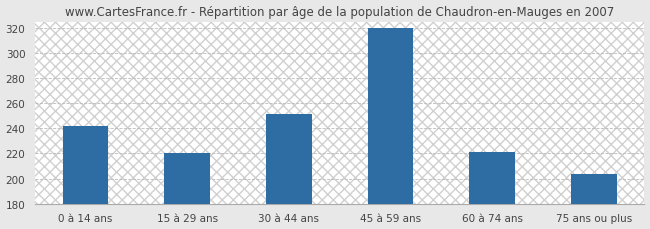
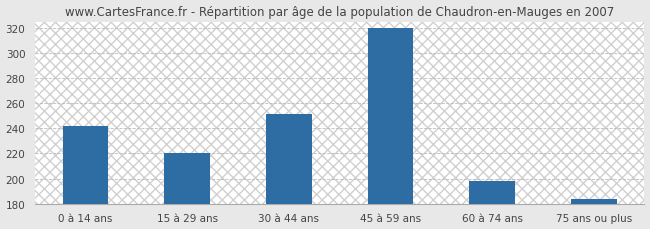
60 à 74 ans: 221 -> 198
75 ans ou plus: 204 -> 184
